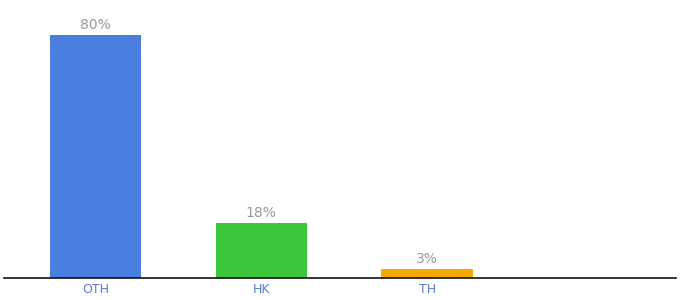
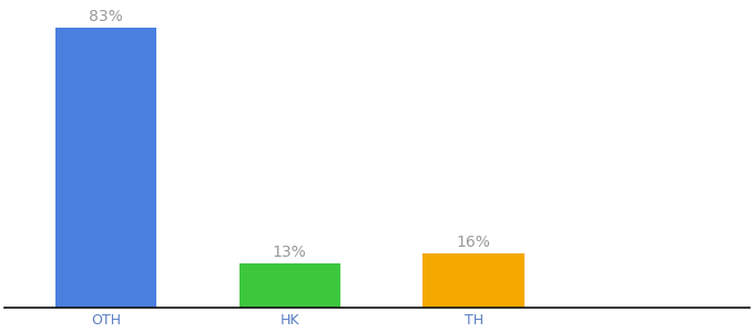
OTH: 80% -> 83%
HK: 18% -> 13%
TH: 3% -> 16%
